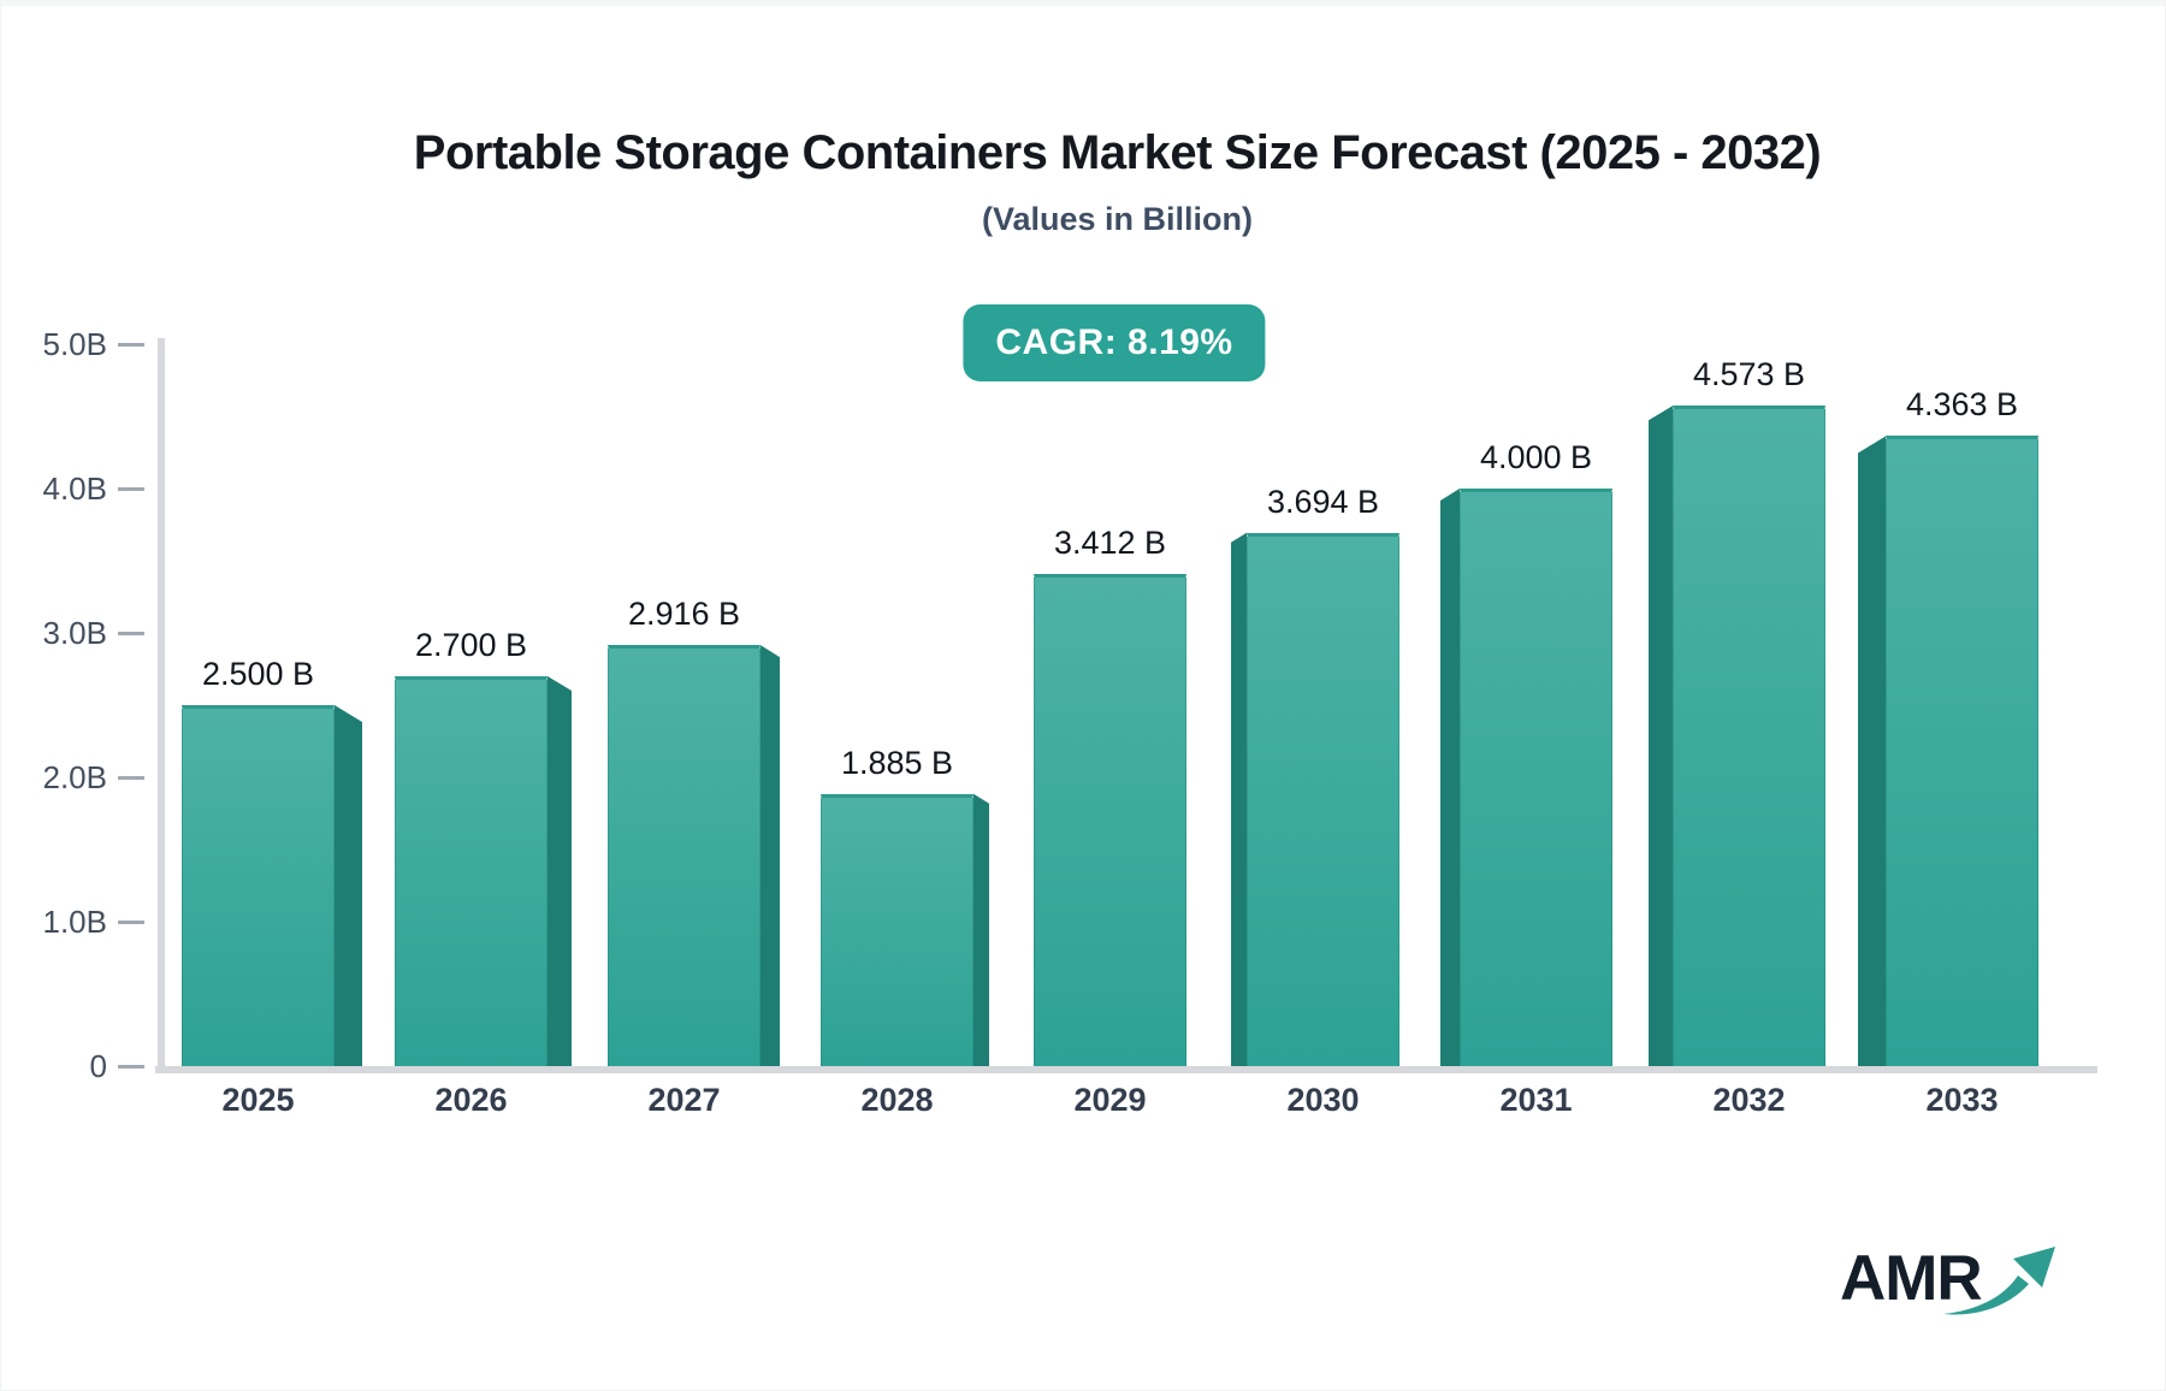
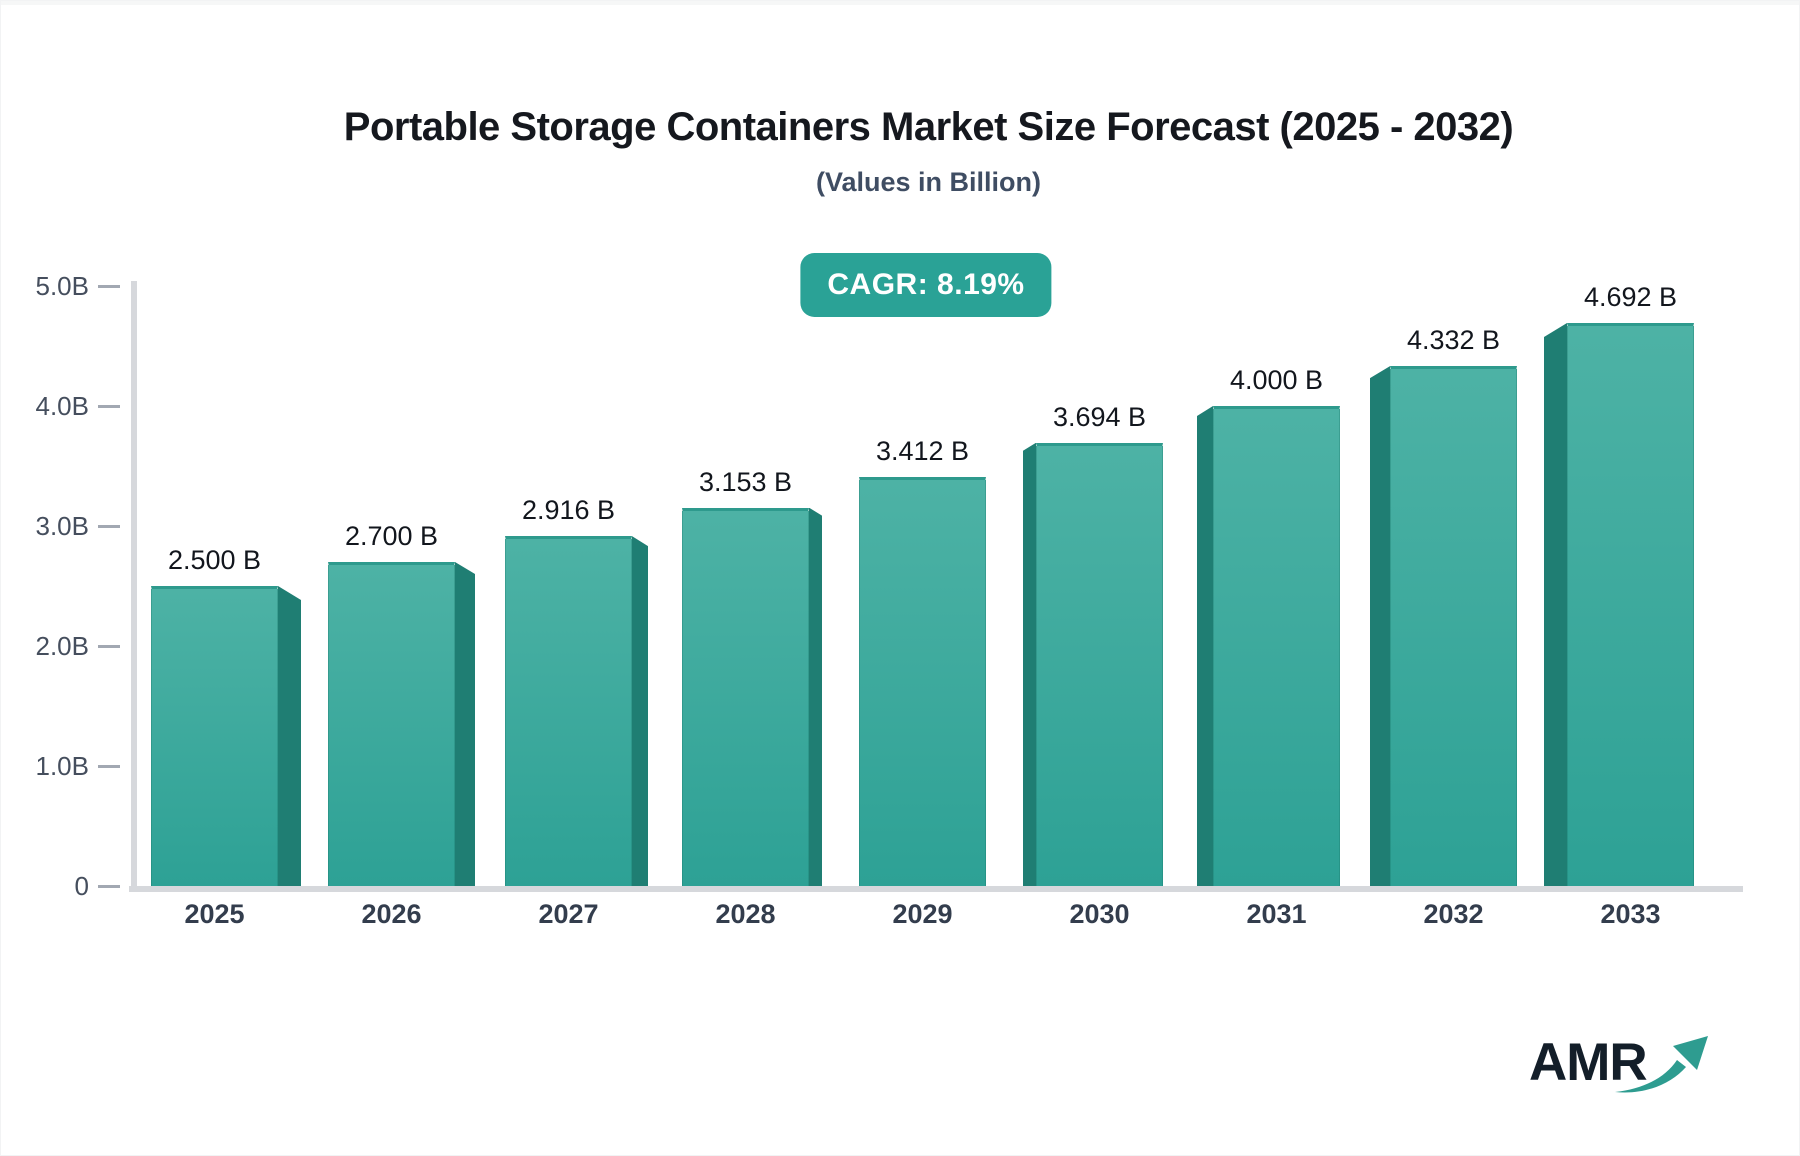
2028: 1.885 -> 3.153
2032: 4.573 -> 4.332
2033: 4.363 -> 4.692
